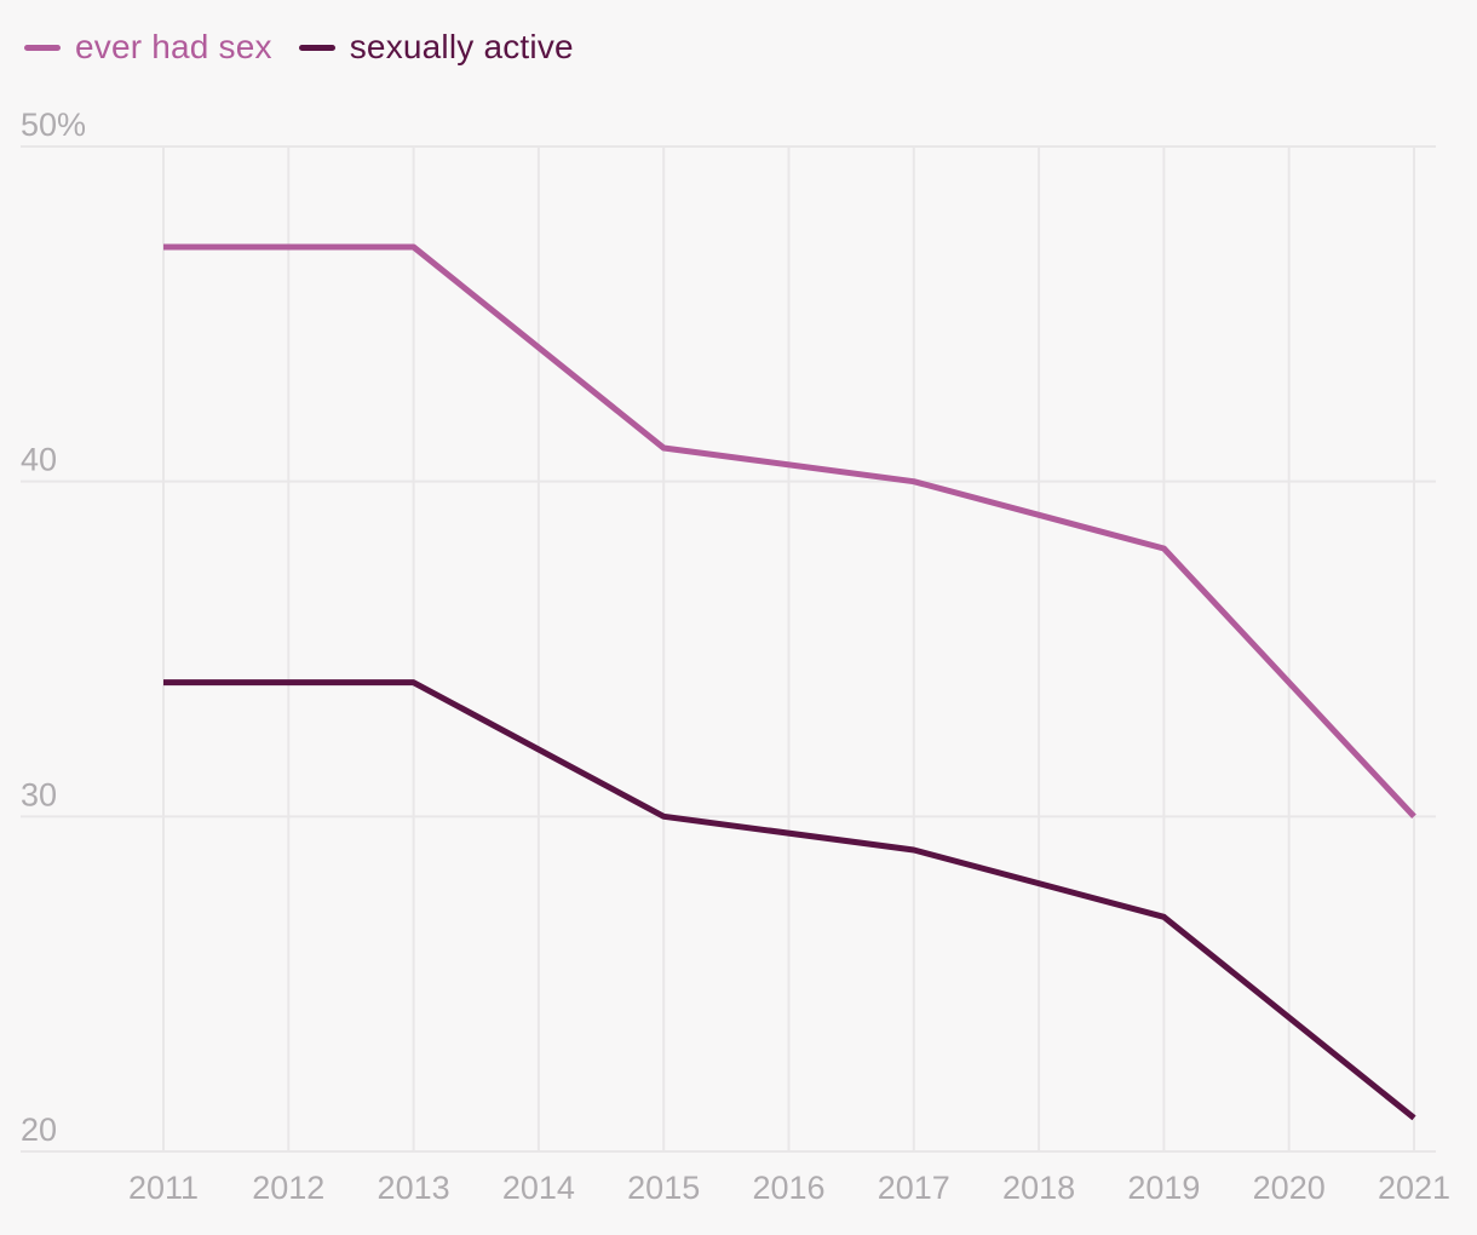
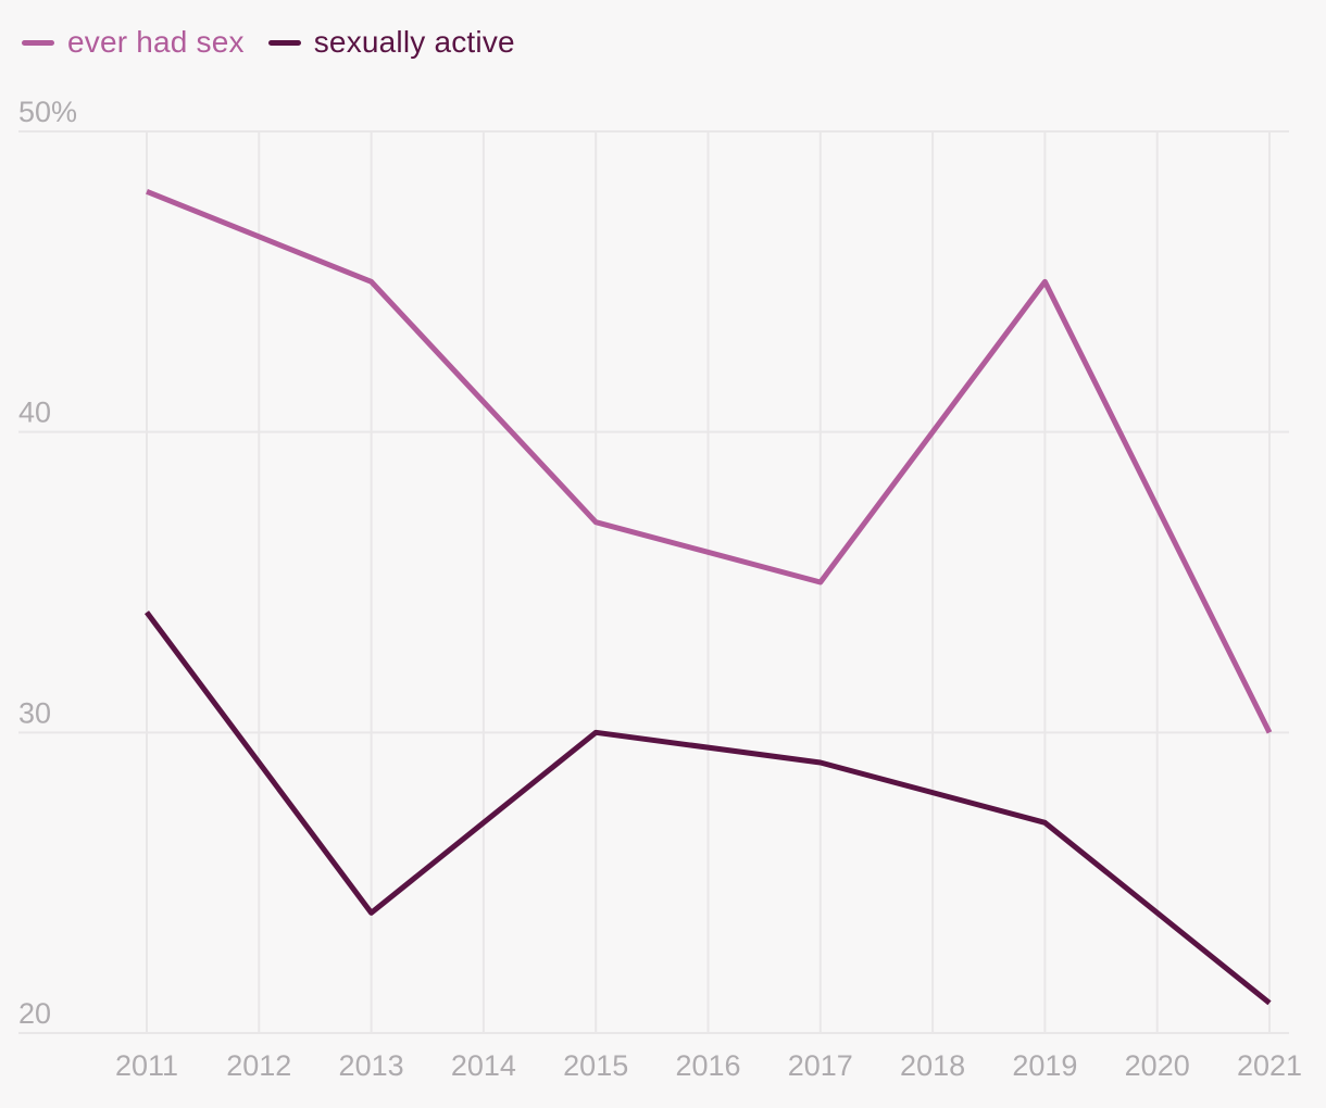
ever had sex/2011: 47% -> 48%
ever had sex/2013: 47% -> 45%
sexually active/2013: 34% -> 24%
ever had sex/2015: 41% -> 37%
ever had sex/2017: 40% -> 35%
ever had sex/2019: 38% -> 45%
